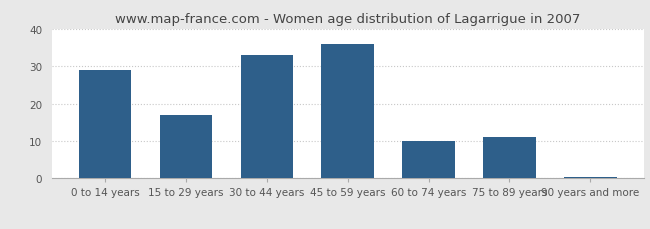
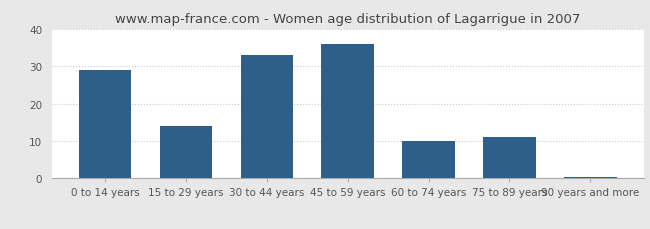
15 to 29 years: 17.0 -> 14.0
